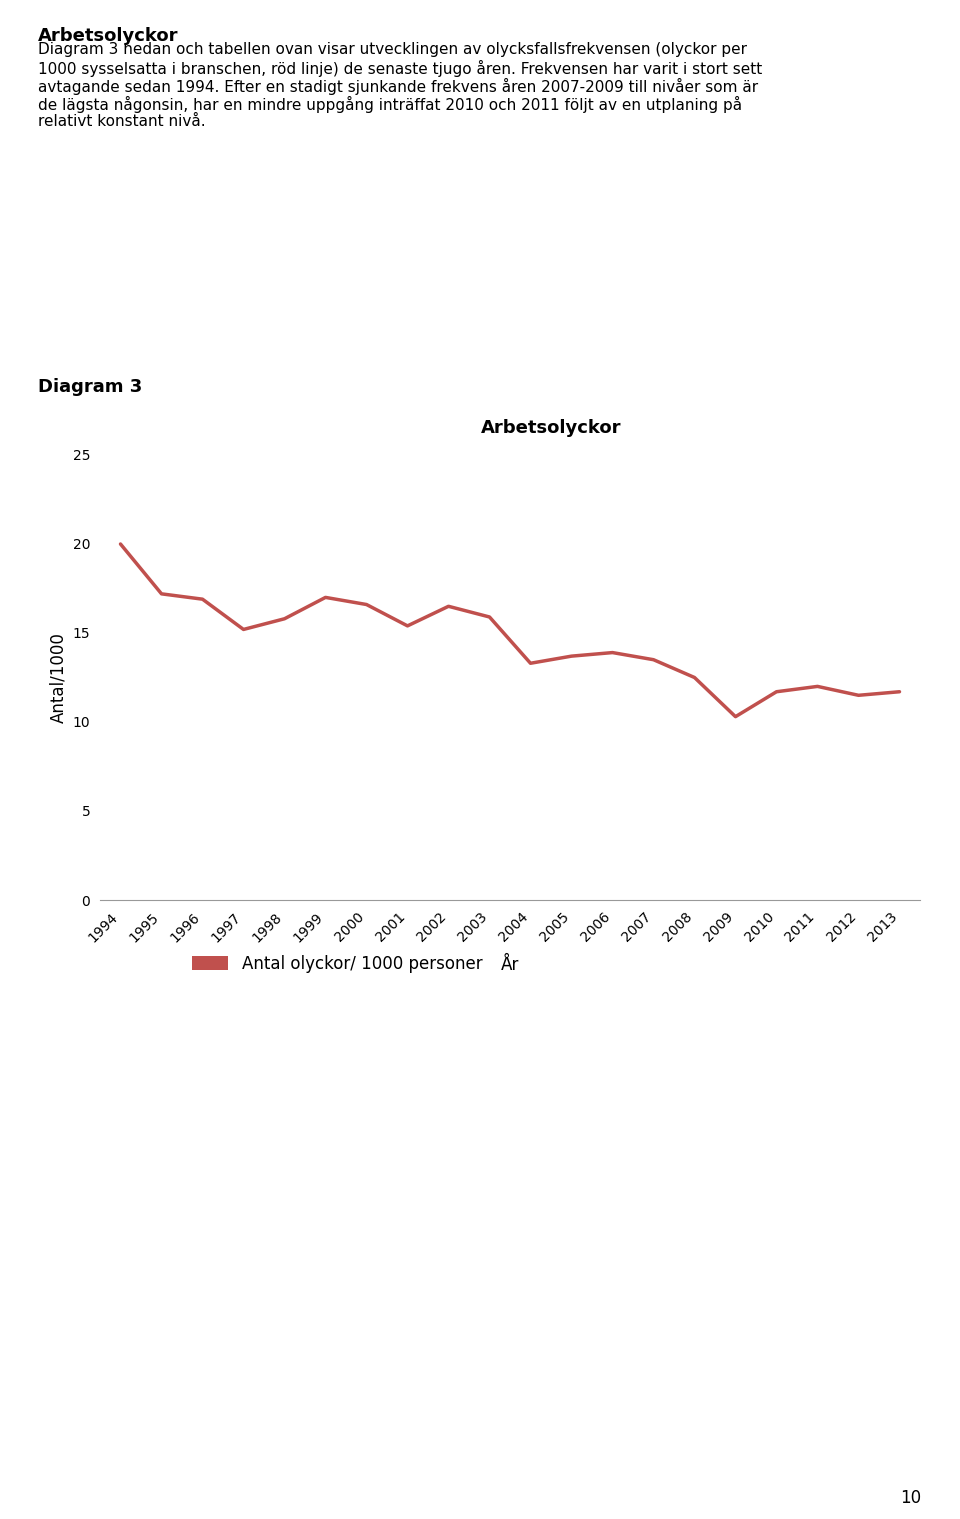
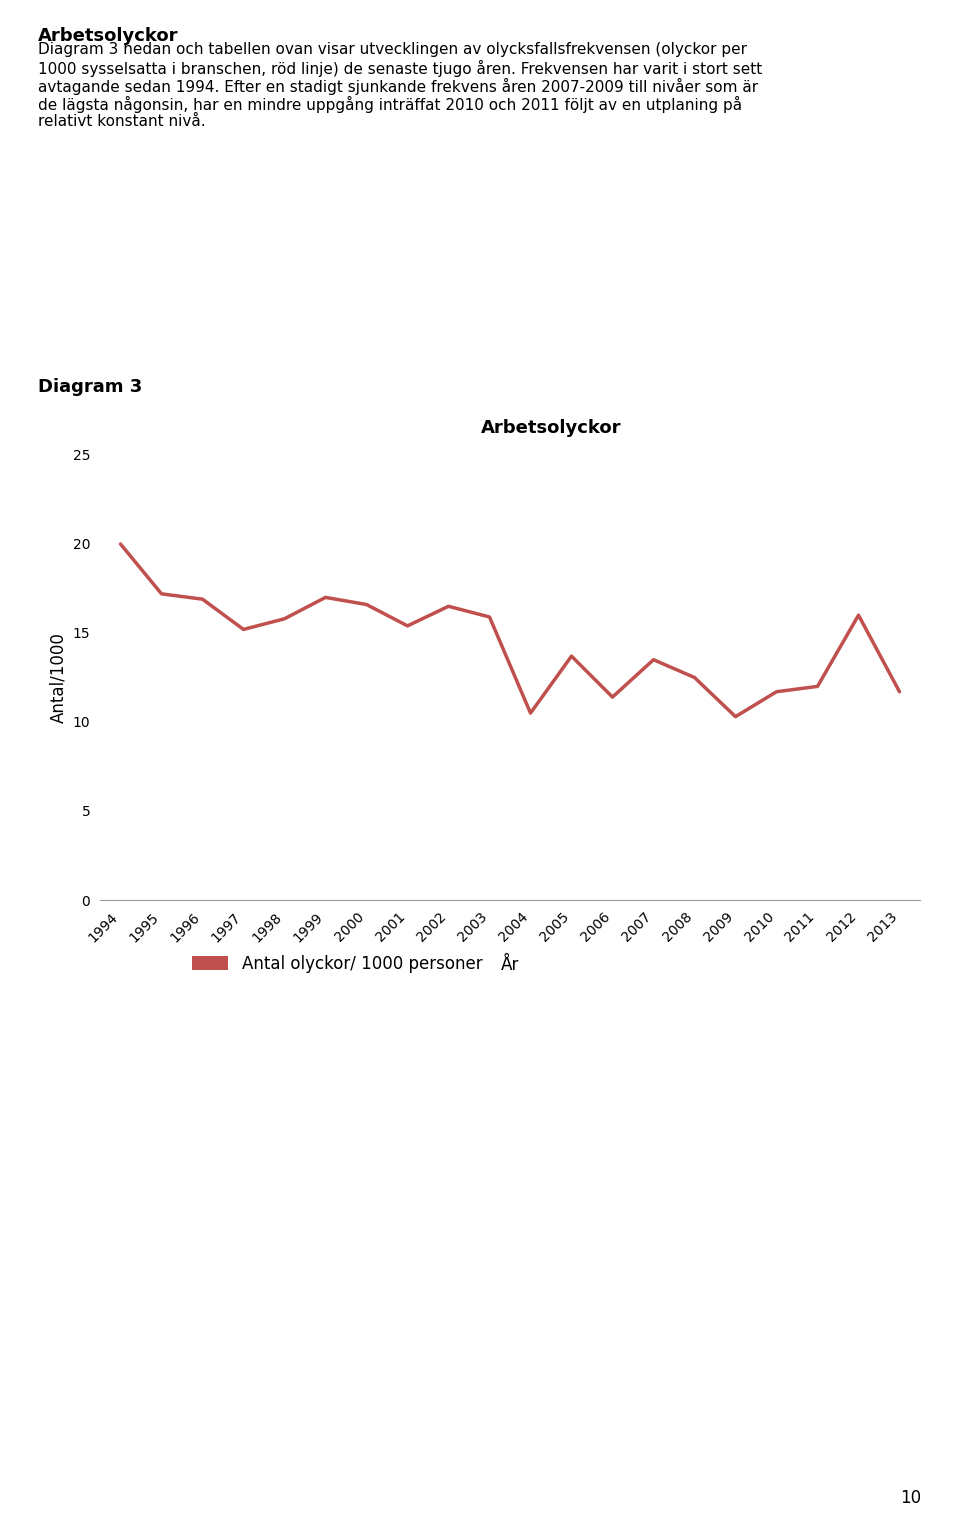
2004: 13.3 -> 10.5
2006: 13.9 -> 11.4
2012: 11.5 -> 16.0
